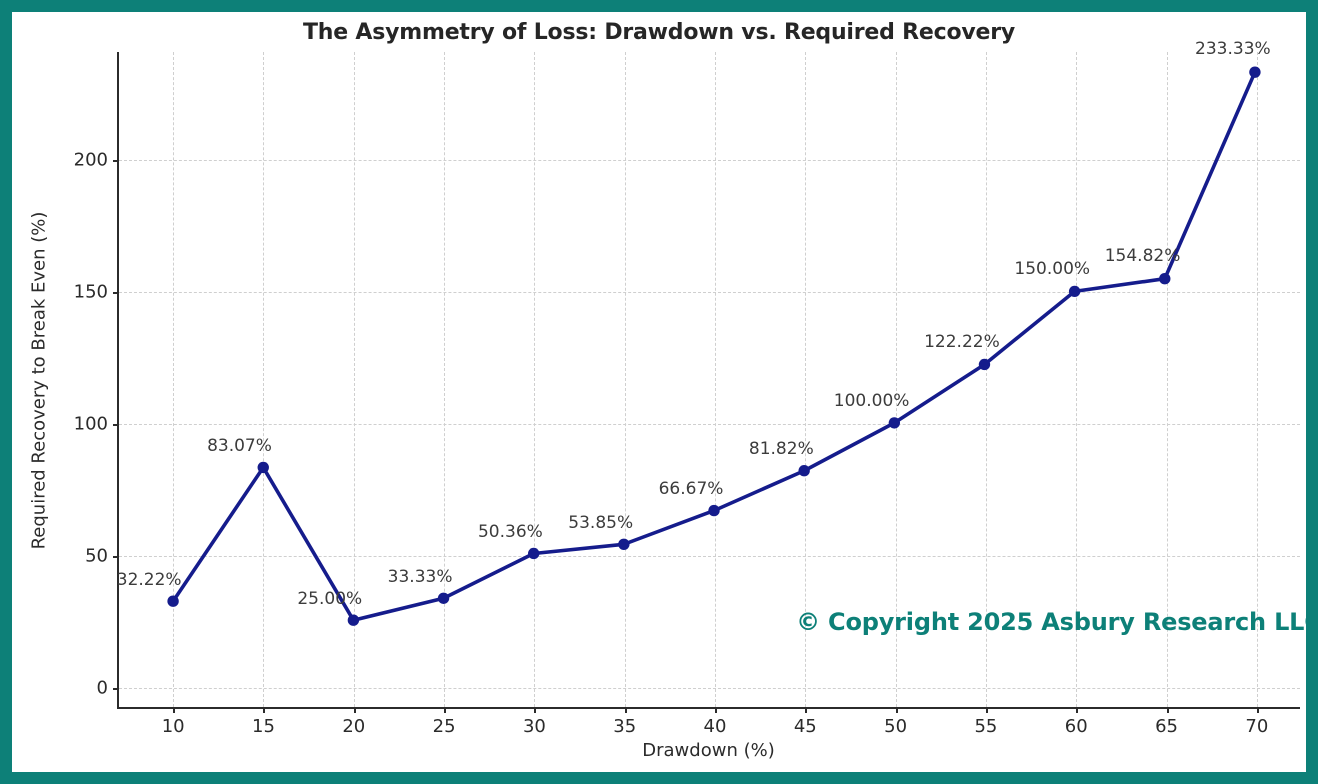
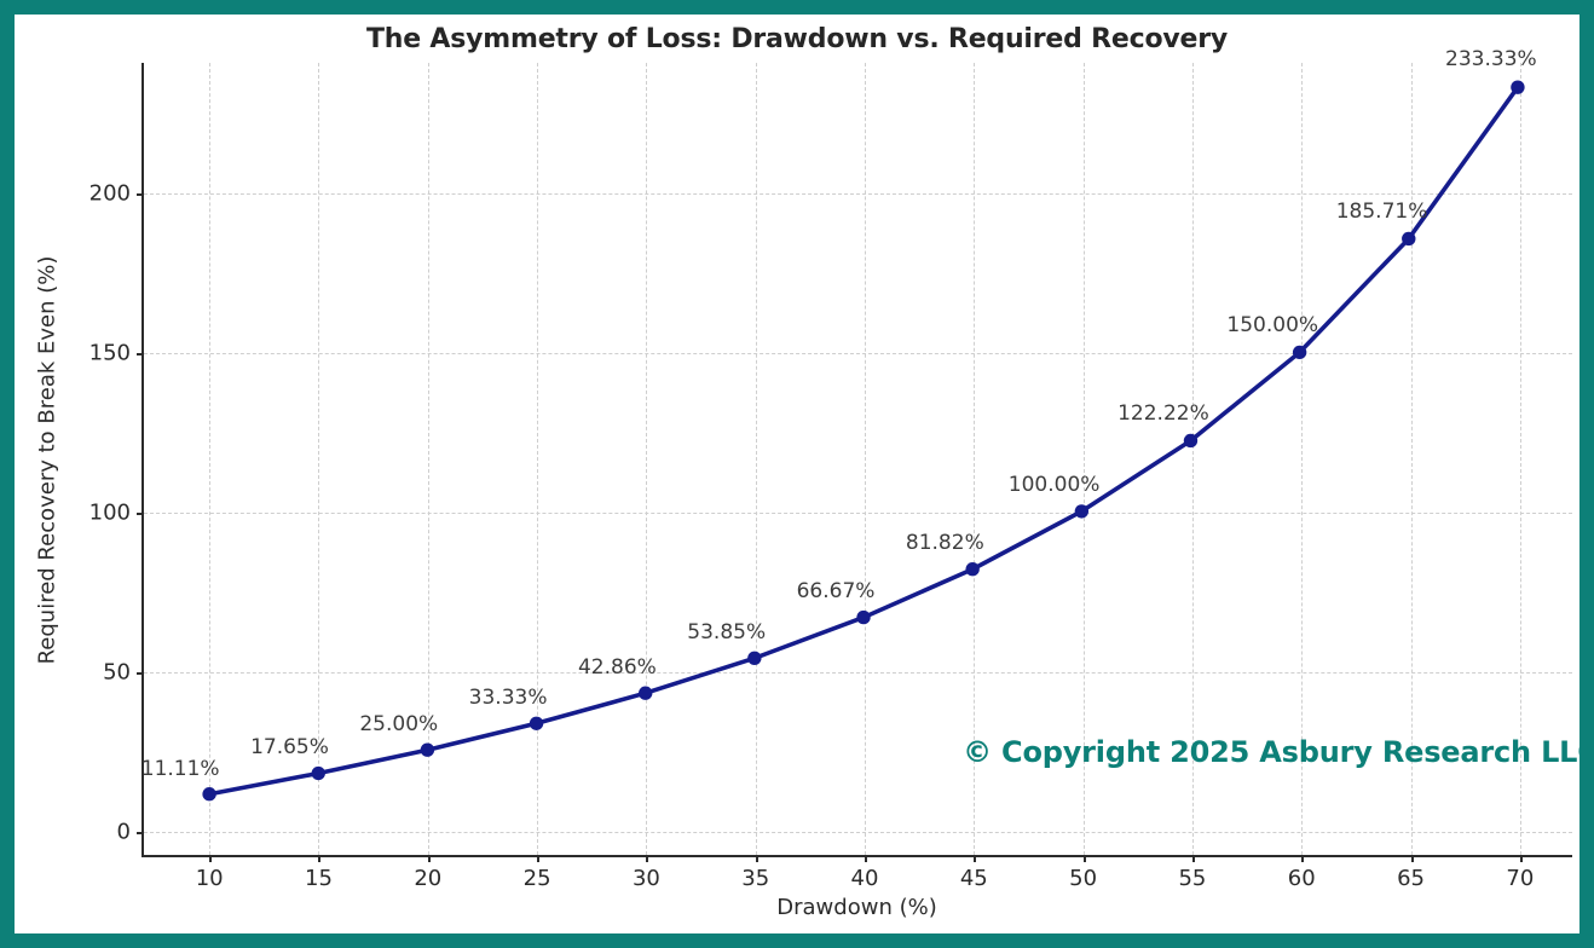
10: 32.22% -> 11.11%
15: 83.07% -> 17.65%
30: 50.36% -> 42.86%
65: 154.82% -> 185.71%
